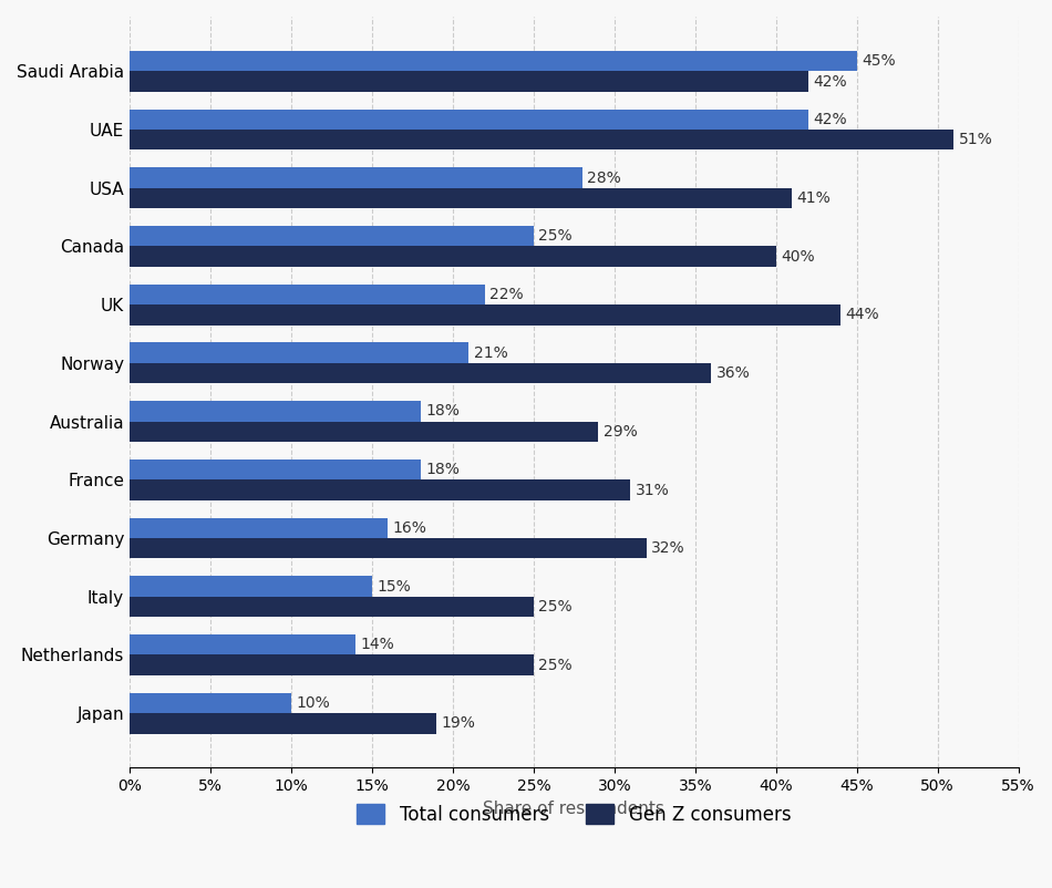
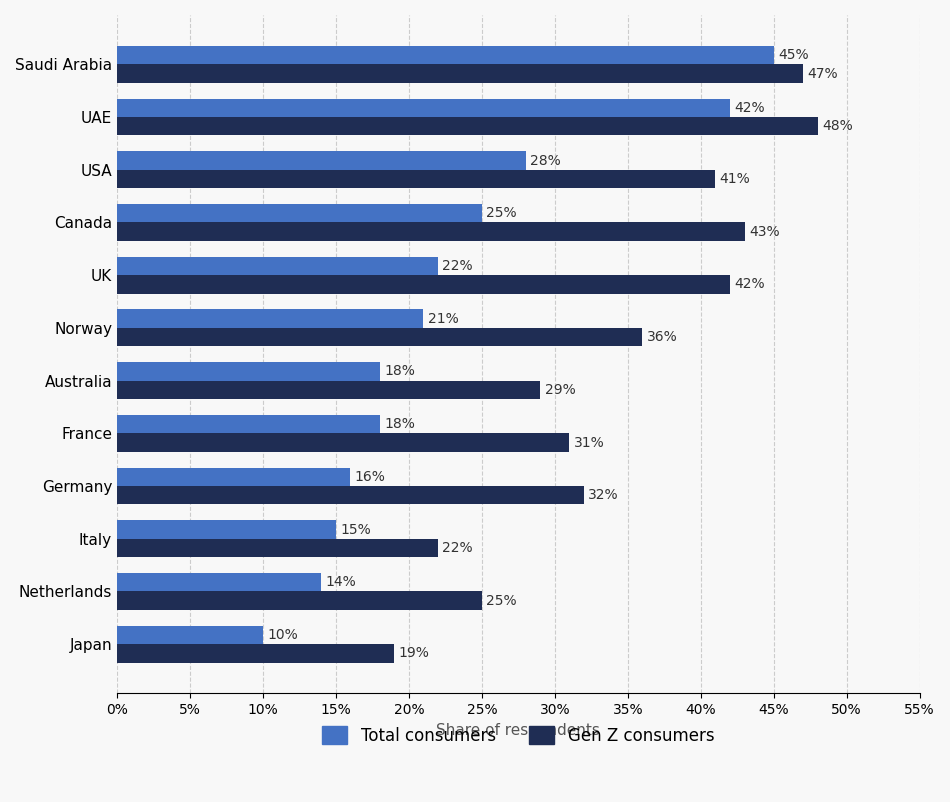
Gen Z consumers/Saudi Arabia: 42% -> 47%
Gen Z consumers/UAE: 51% -> 48%
Gen Z consumers/Canada: 40% -> 43%
Gen Z consumers/UK: 44% -> 42%
Gen Z consumers/Italy: 25% -> 22%
